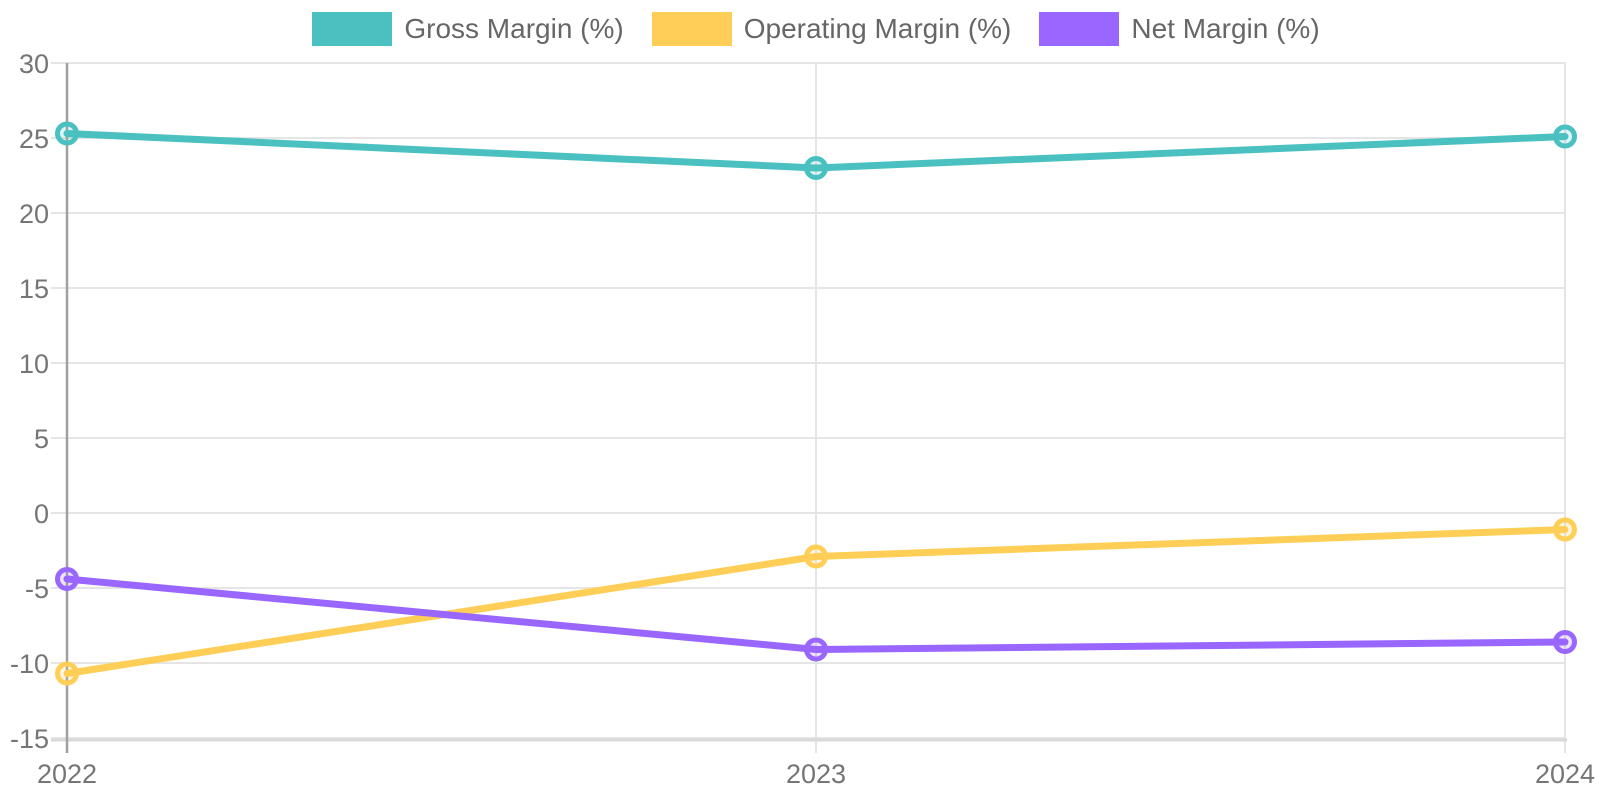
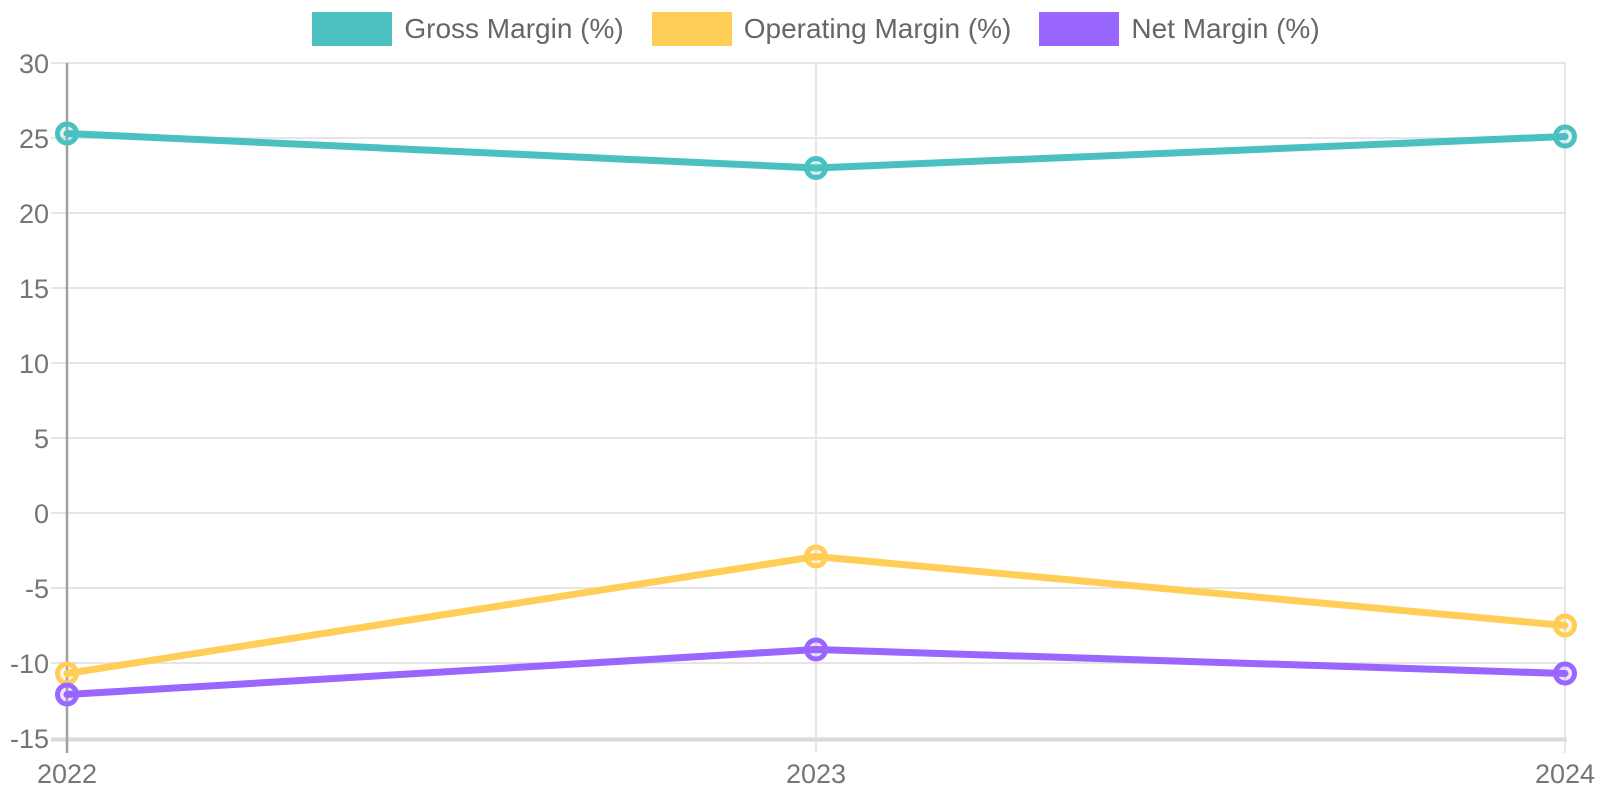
Net Margin (%)/2022: -4.4 -> -12.1
Operating Margin (%)/2024: -1.1 -> -7.5
Net Margin (%)/2024: -8.6 -> -10.7
